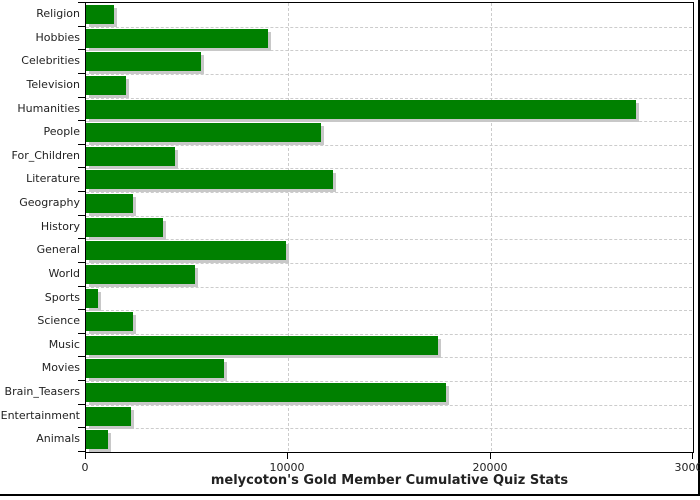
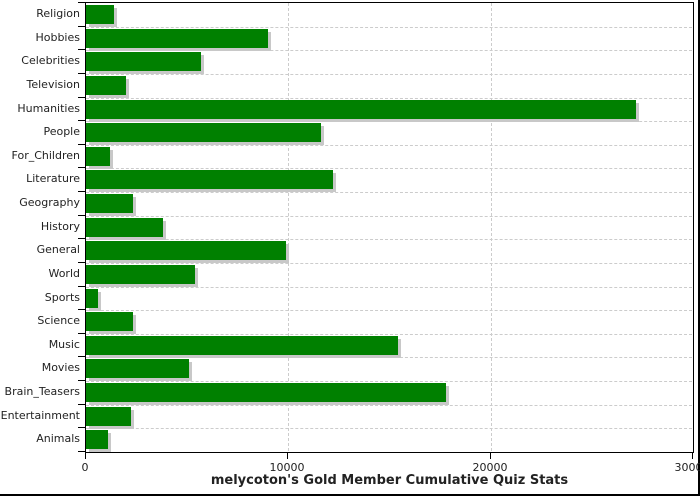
For_Children: 4400 -> 1200
Music: 17400 -> 15400
Movies: 6800 -> 5100
